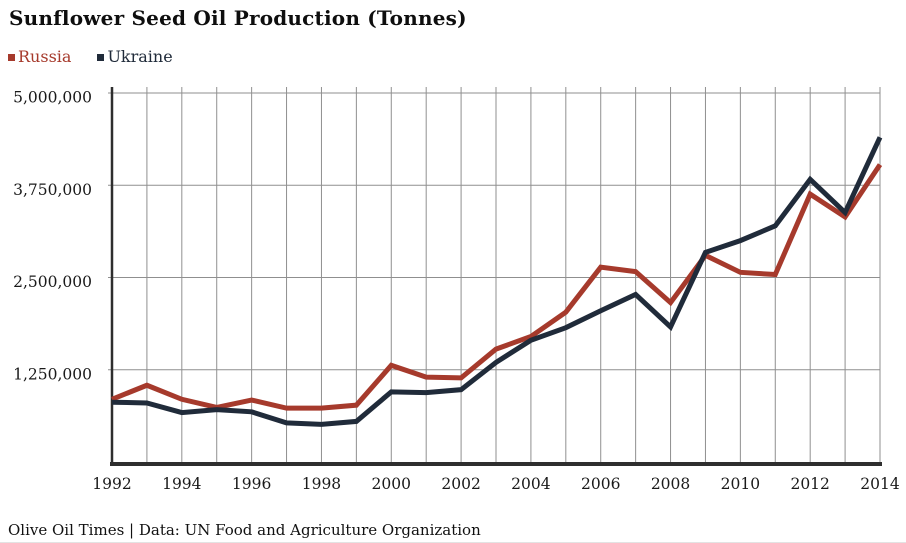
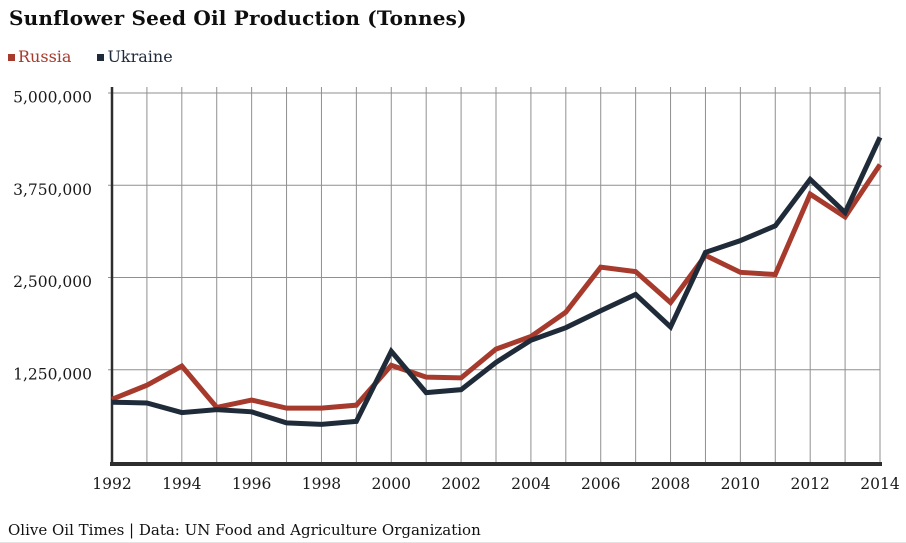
Russia/1994: 800000 -> 1300000
Ukraine/2000: 1000000 -> 1500000
